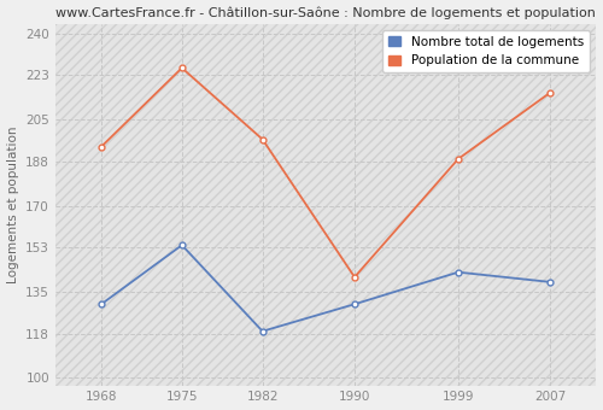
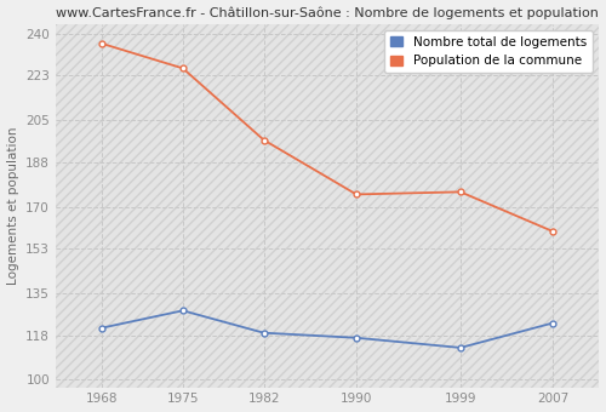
Nombre total de logements/1968: 130 -> 121
Population de la commune/1968: 194 -> 236
Nombre total de logements/1975: 154 -> 128
Nombre total de logements/1990: 130 -> 117
Population de la commune/1990: 141 -> 175
Nombre total de logements/1999: 143 -> 113
Population de la commune/1999: 189 -> 176
Nombre total de logements/2007: 139 -> 123
Population de la commune/2007: 216 -> 160
